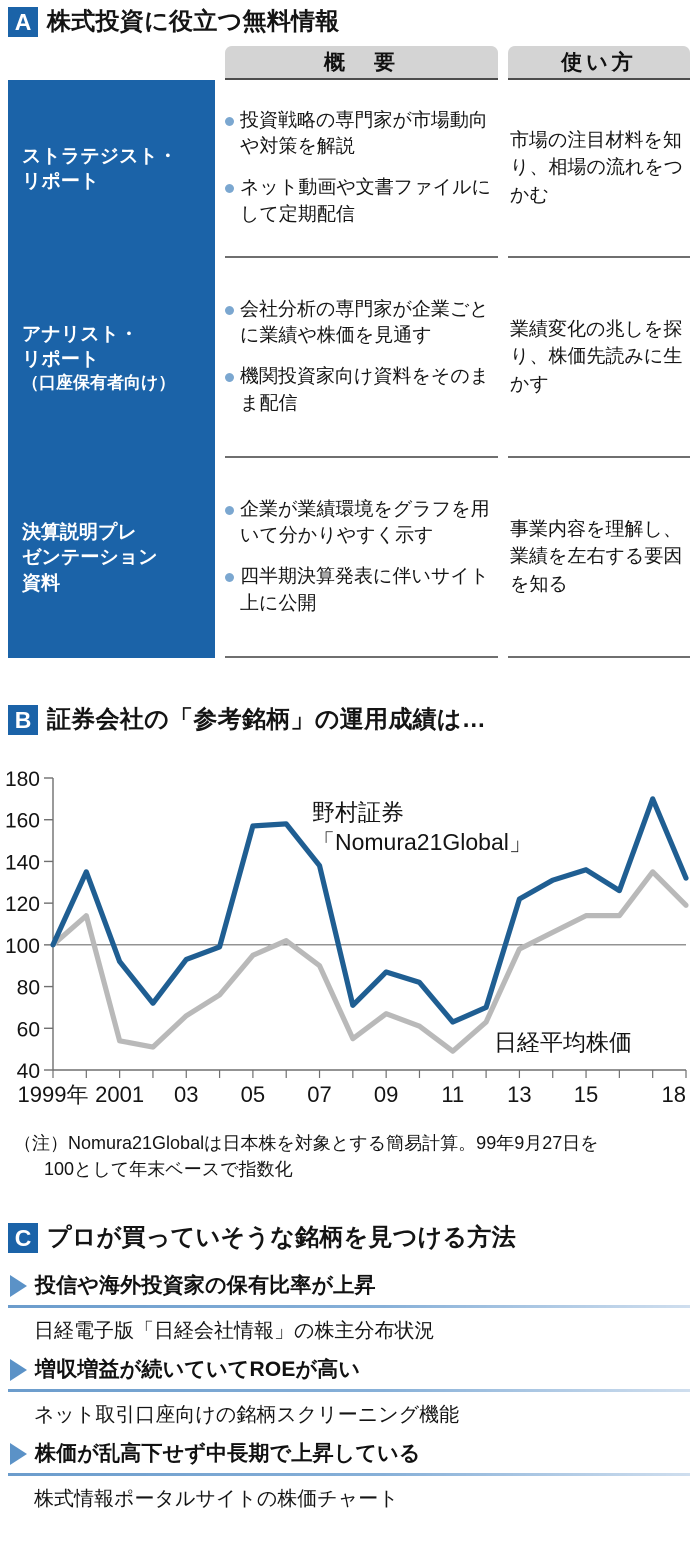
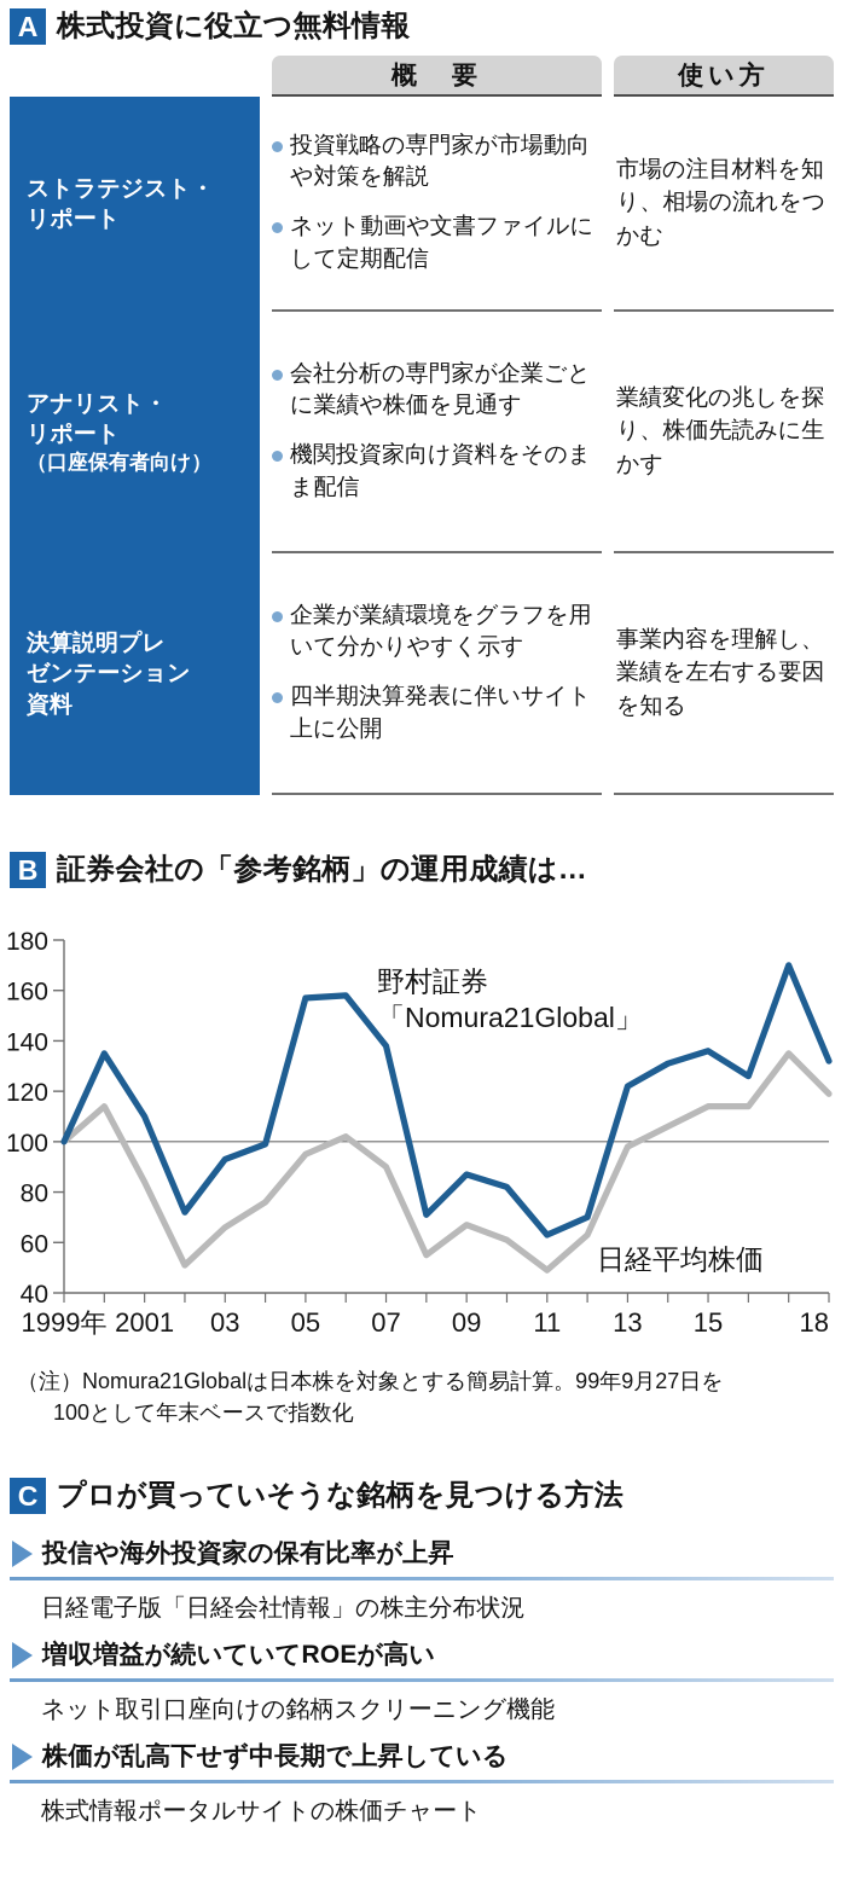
野村証券「Nomura21Global」/2001: 92 -> 110
日経平均株価/2001: 54 -> 84
